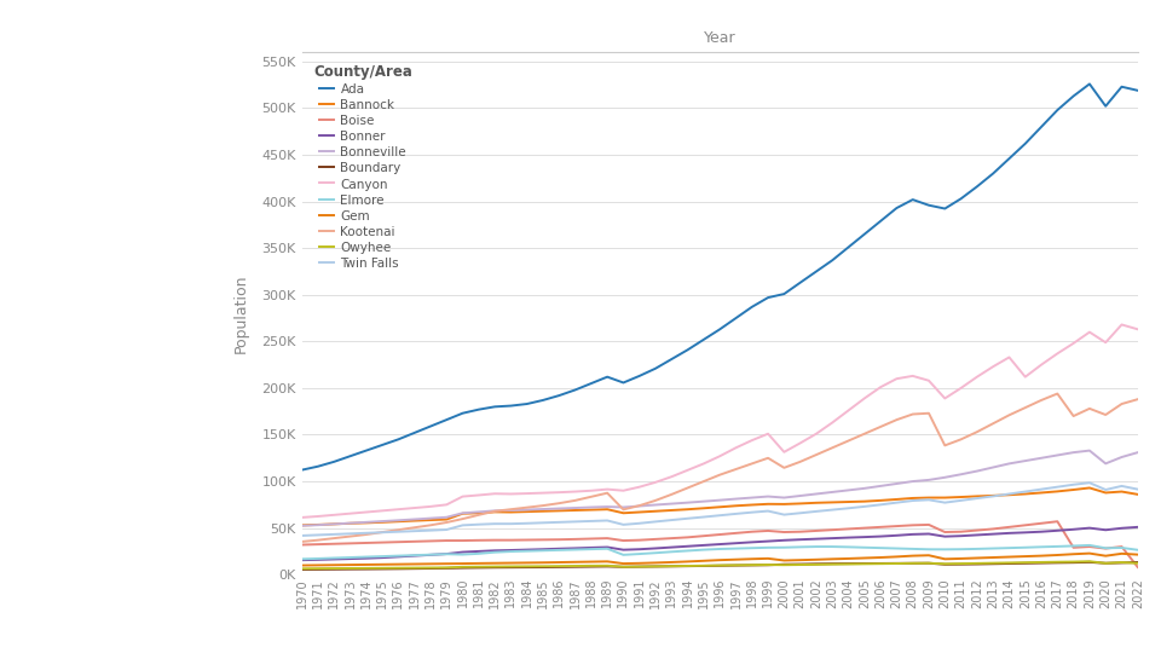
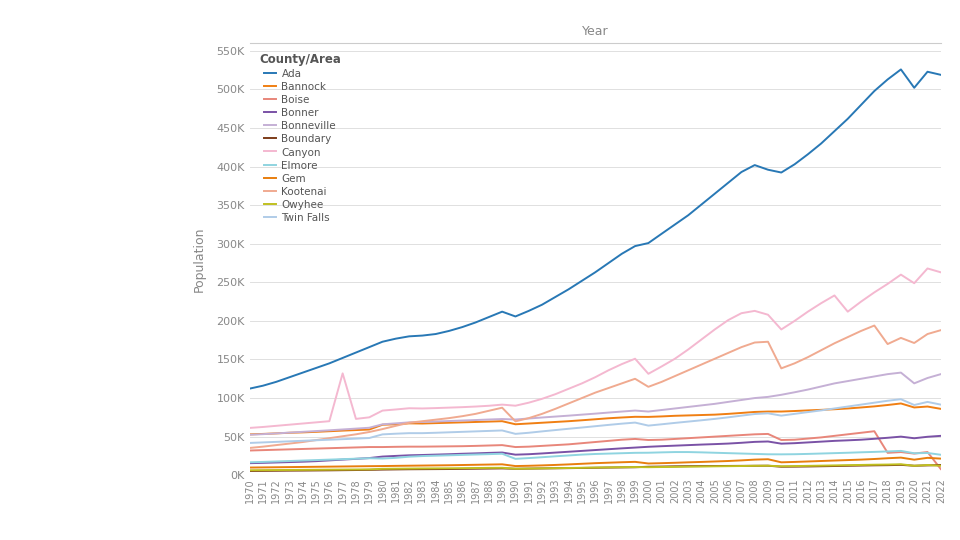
Canyon/1977: 72K -> 132K
